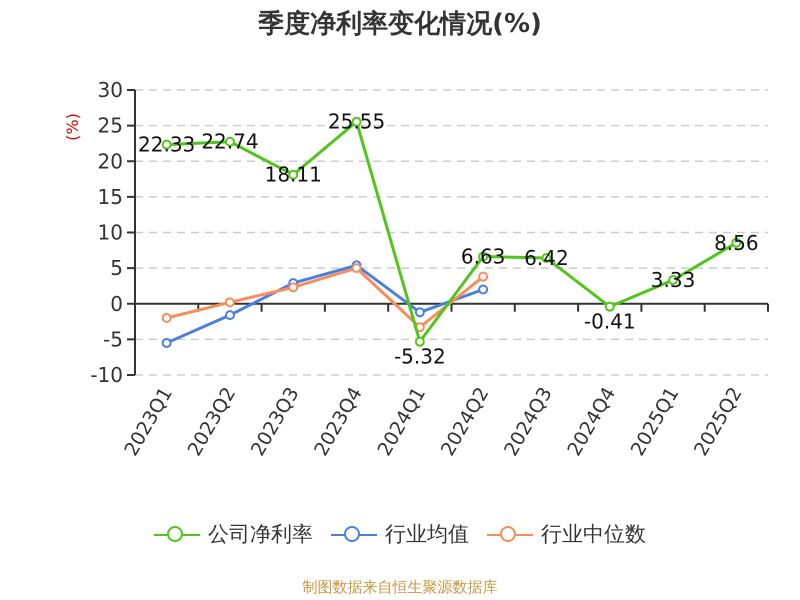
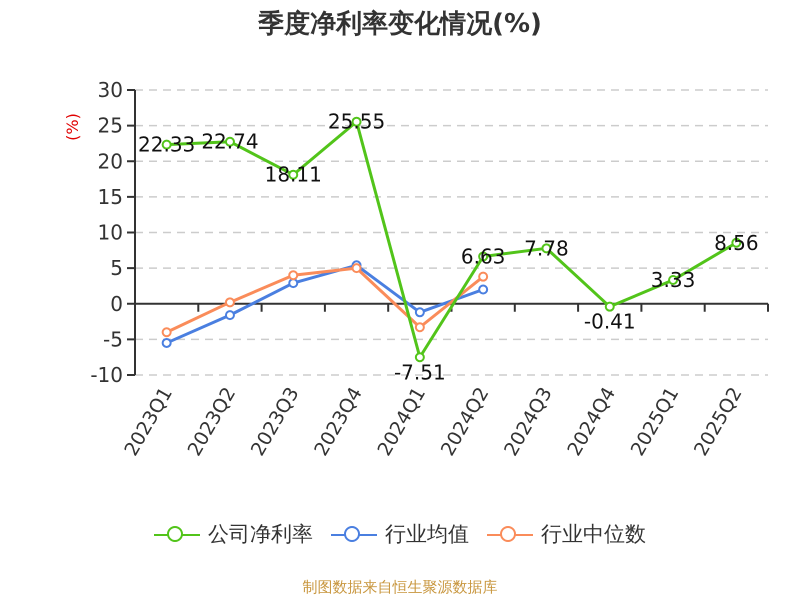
行业中位数/2023Q1: -2 -> -4
行业中位数/2023Q3: 2 -> 4
公司净利率/2024Q1: -5.32 -> -7.51
公司净利率/2024Q3: 6.42 -> 7.78
